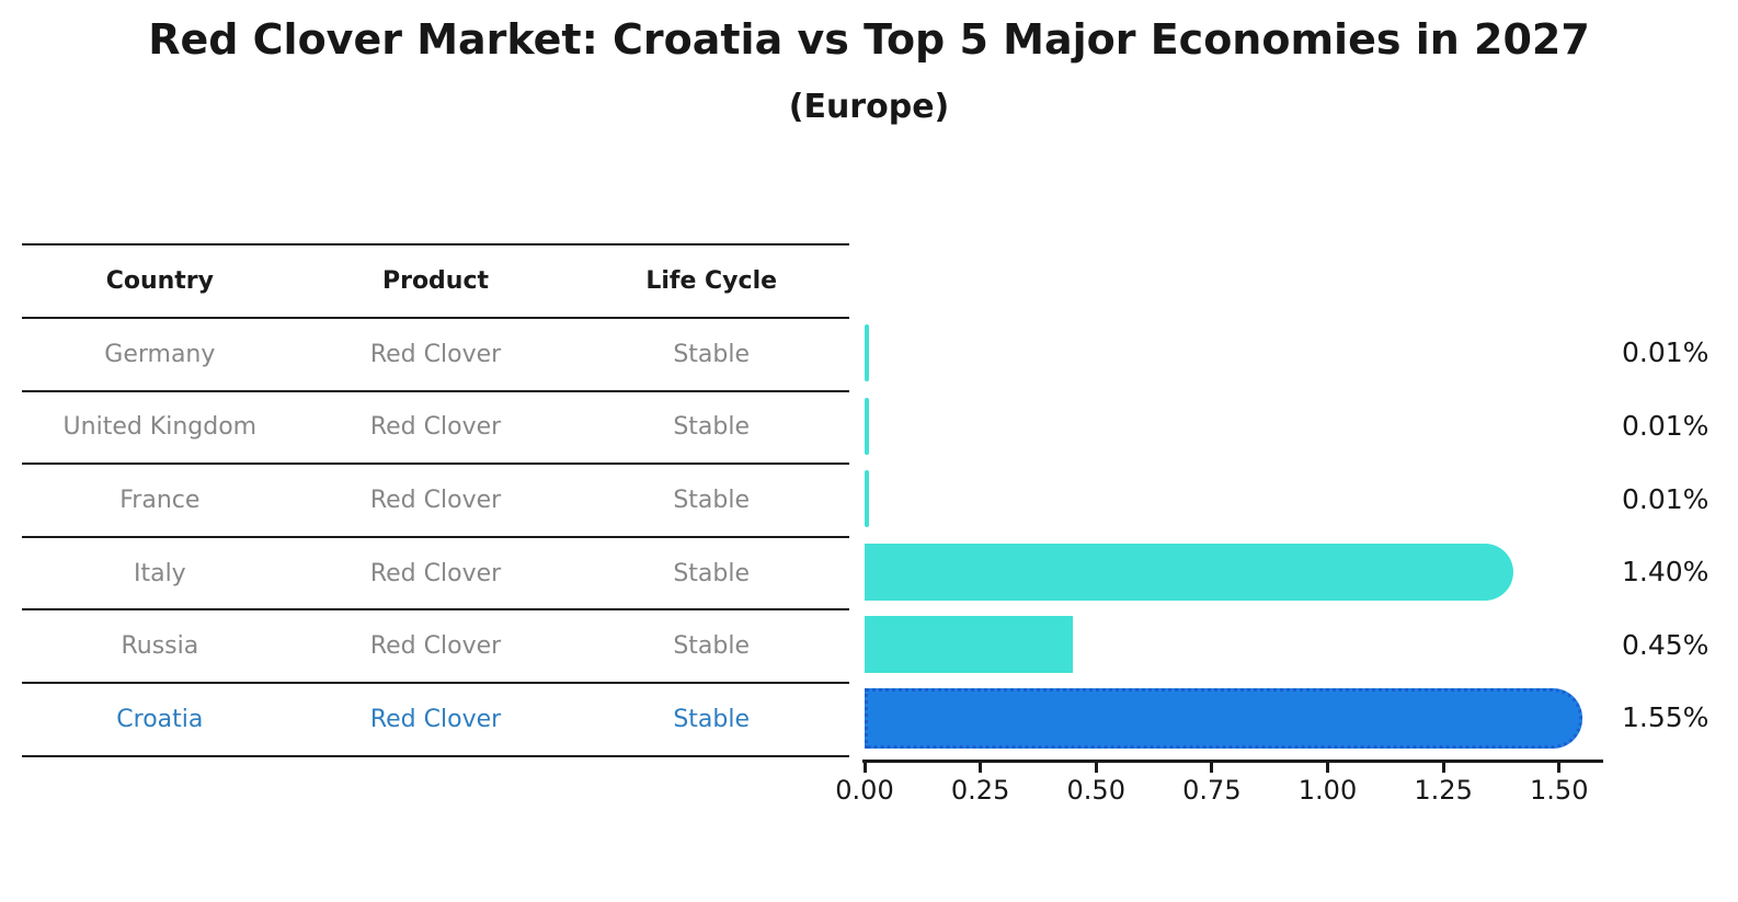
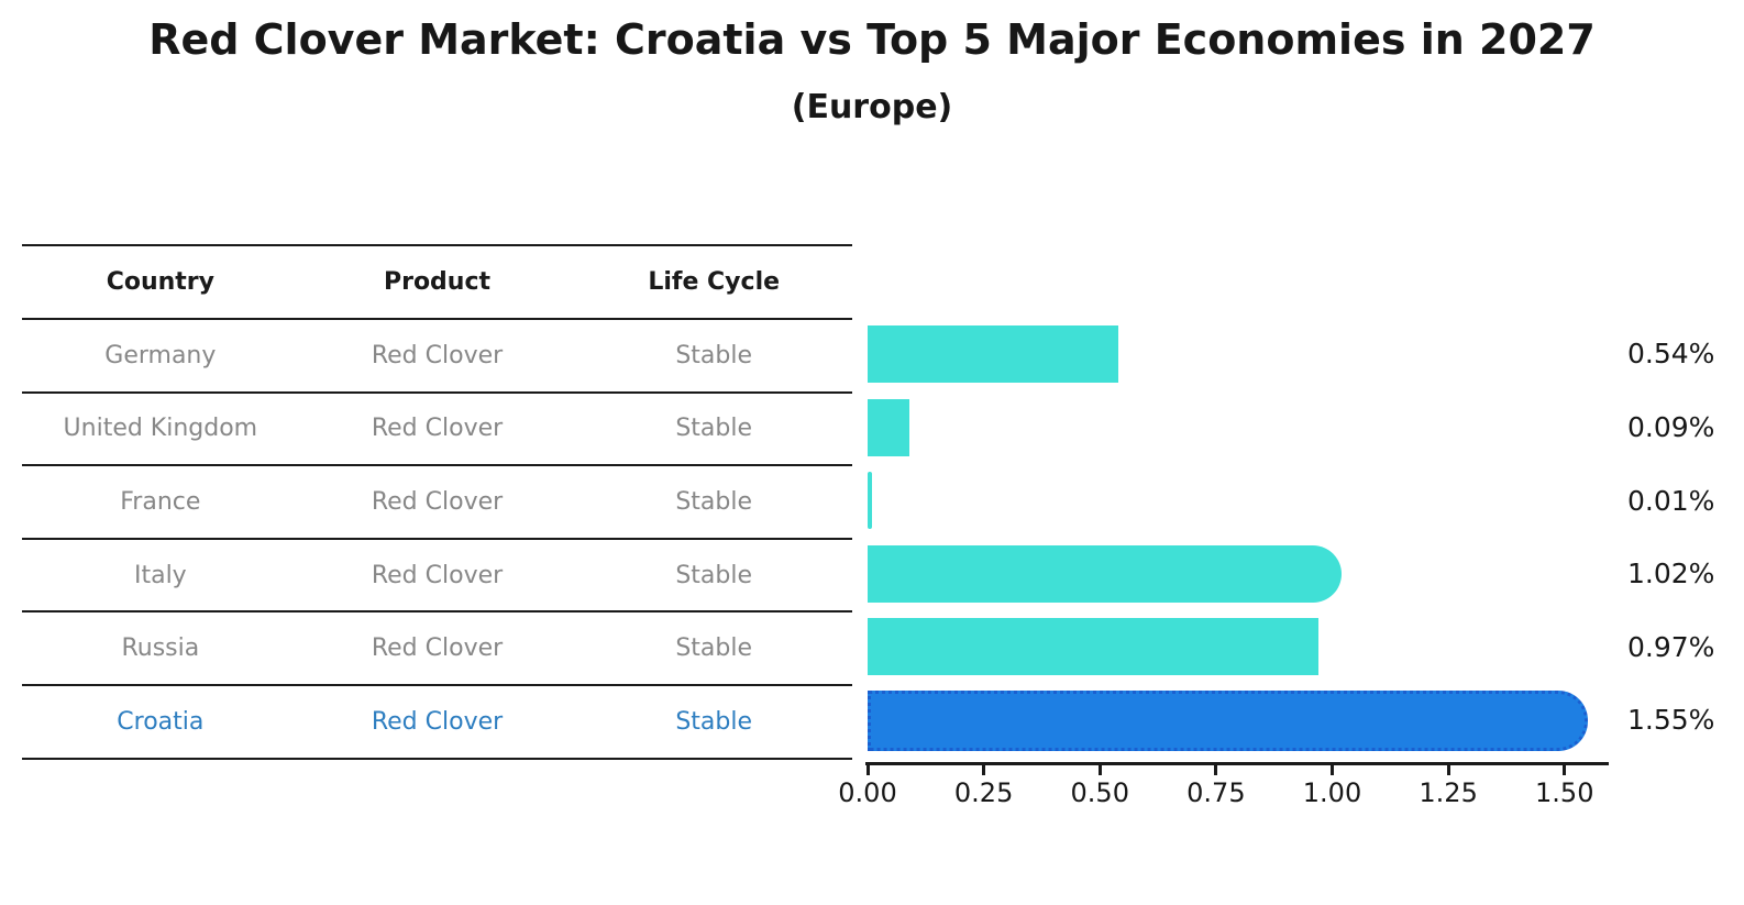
Germany: 0.01% -> 0.54%
United Kingdom: 0.01% -> 0.09%
Italy: 1.40% -> 1.02%
Russia: 0.45% -> 0.97%
